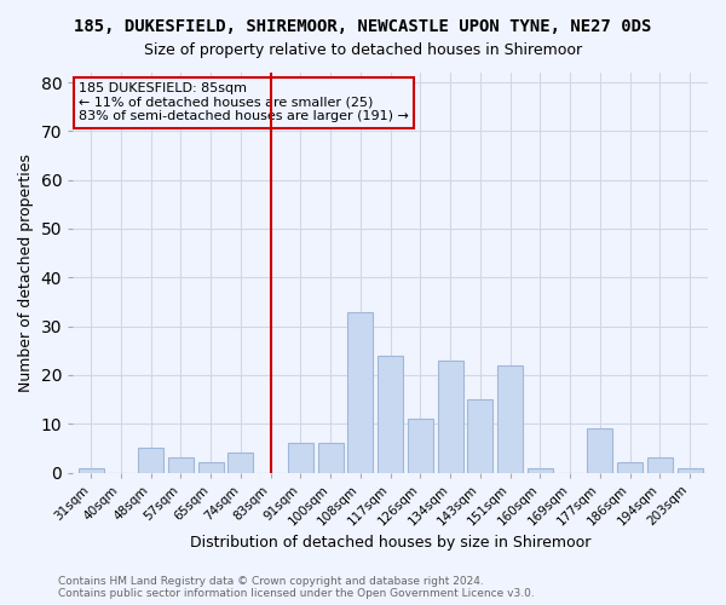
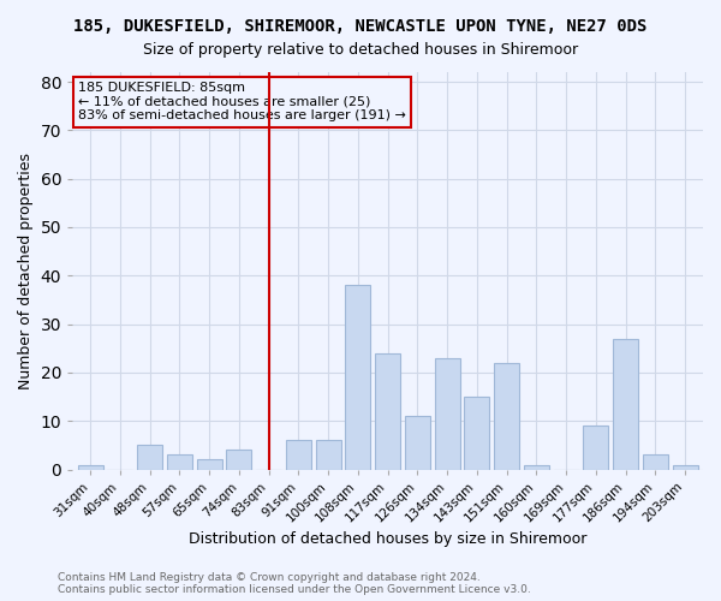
108sqm: 33 -> 38
186sqm: 2 -> 27
